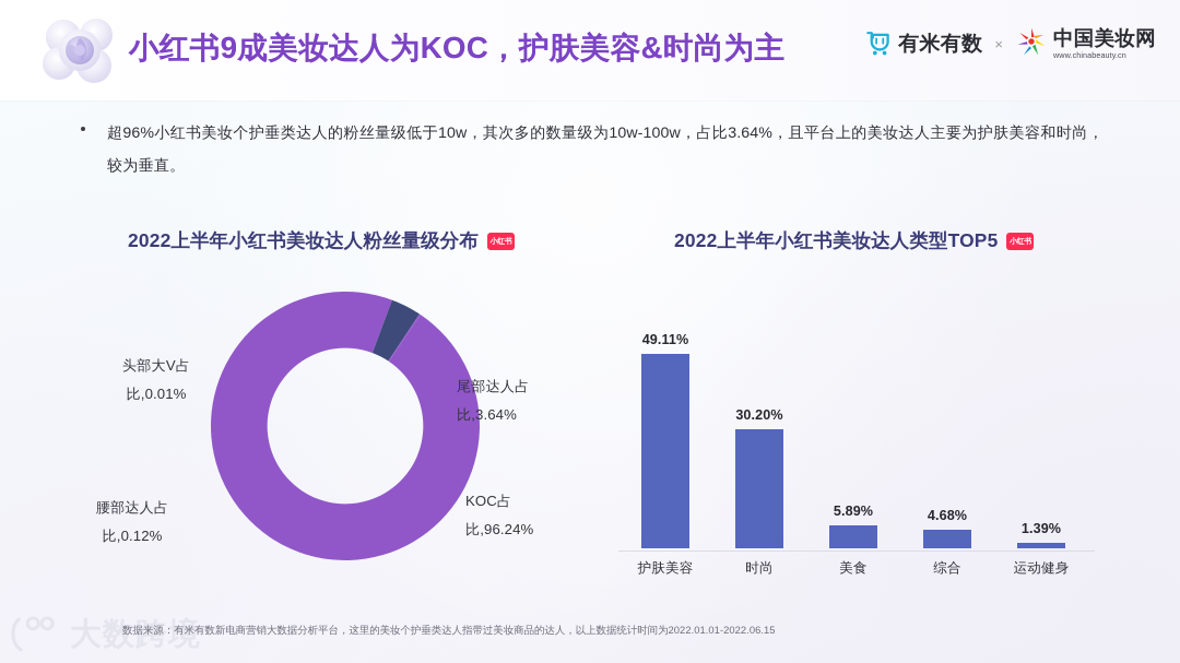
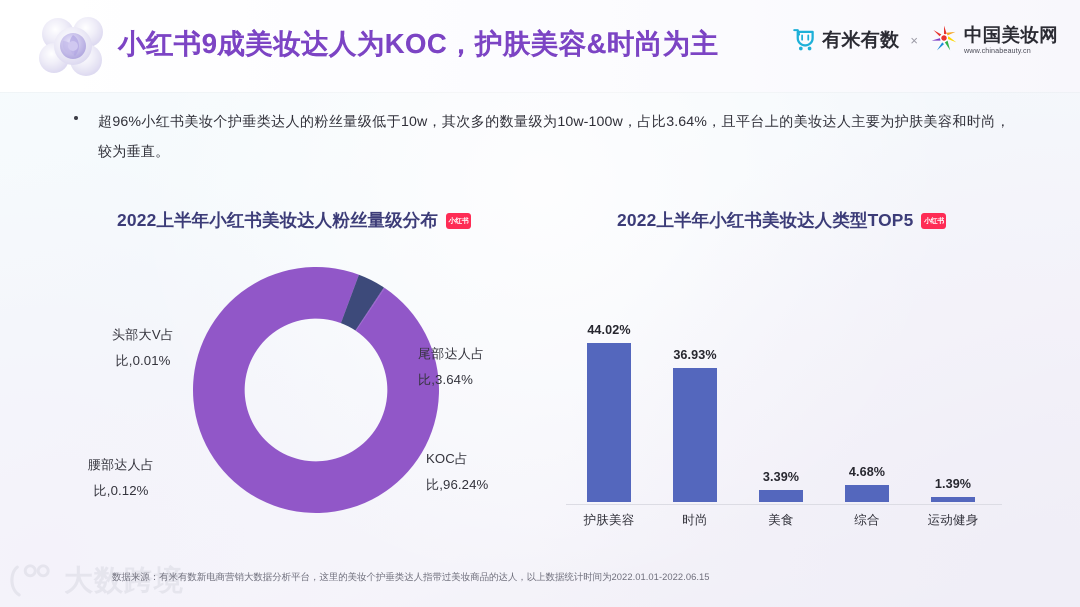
2022上半年小红书美妆达人类型TOP5/护肤美容: 49.11% -> 44.02%
2022上半年小红书美妆达人类型TOP5/时尚: 30.20% -> 36.93%
2022上半年小红书美妆达人类型TOP5/美食: 5.89% -> 3.39%
